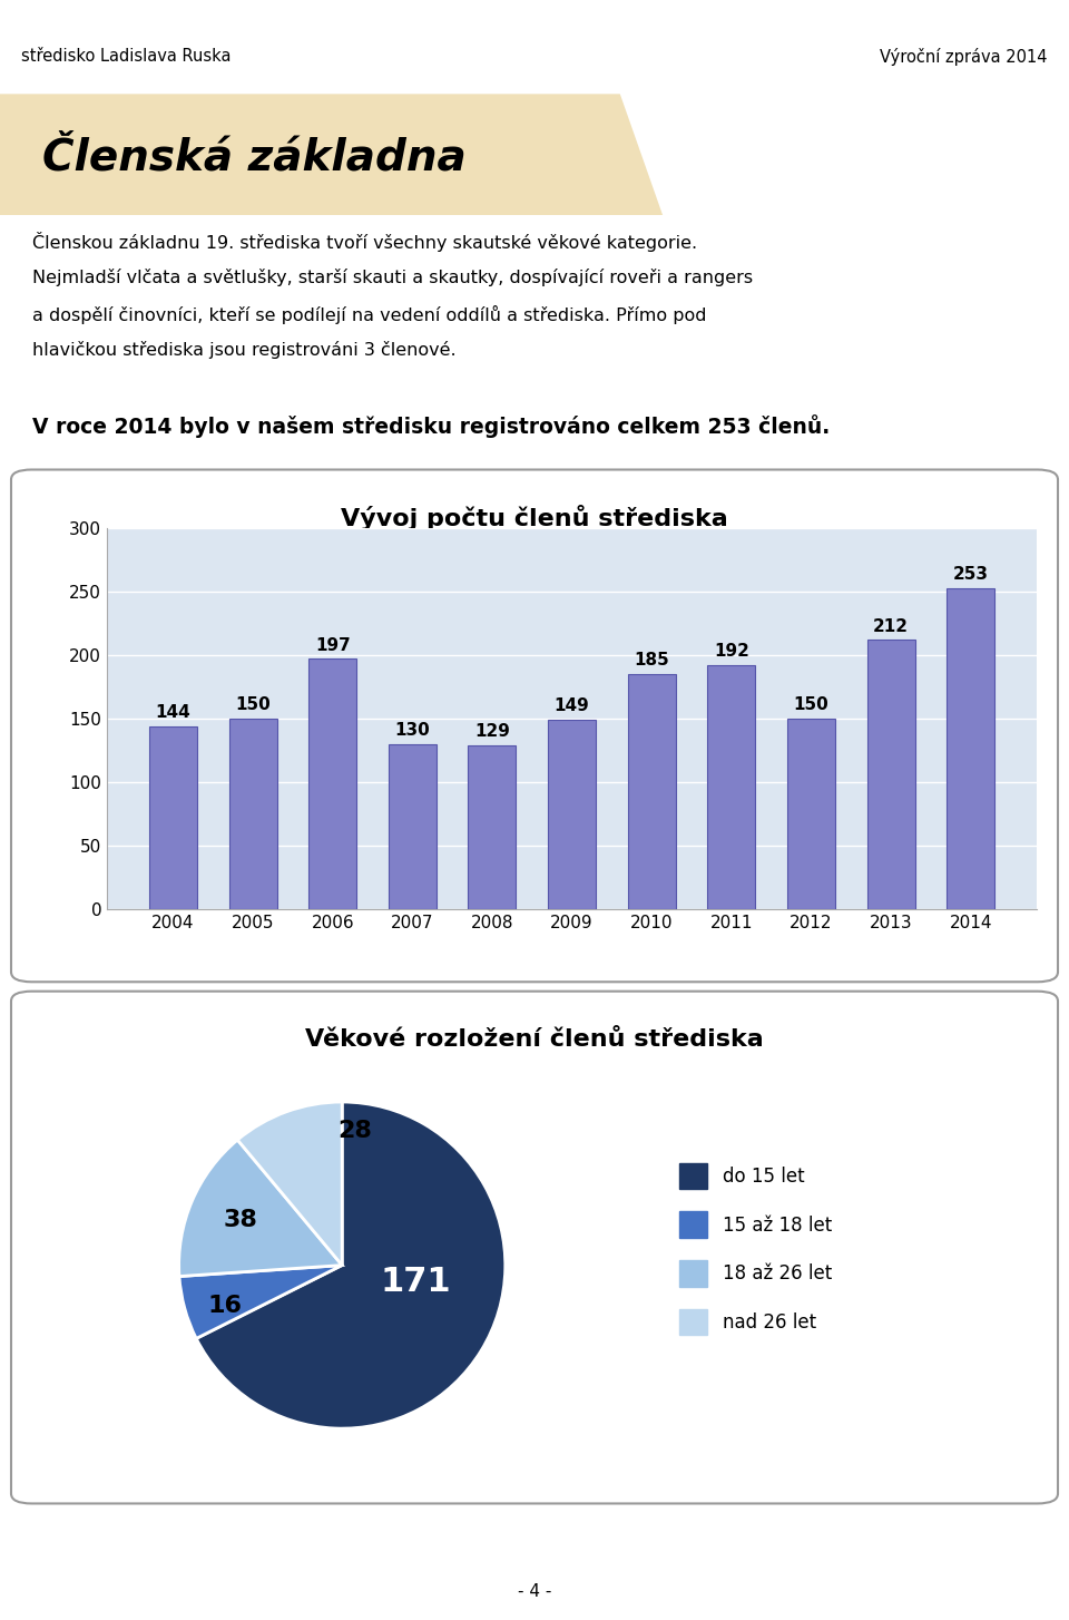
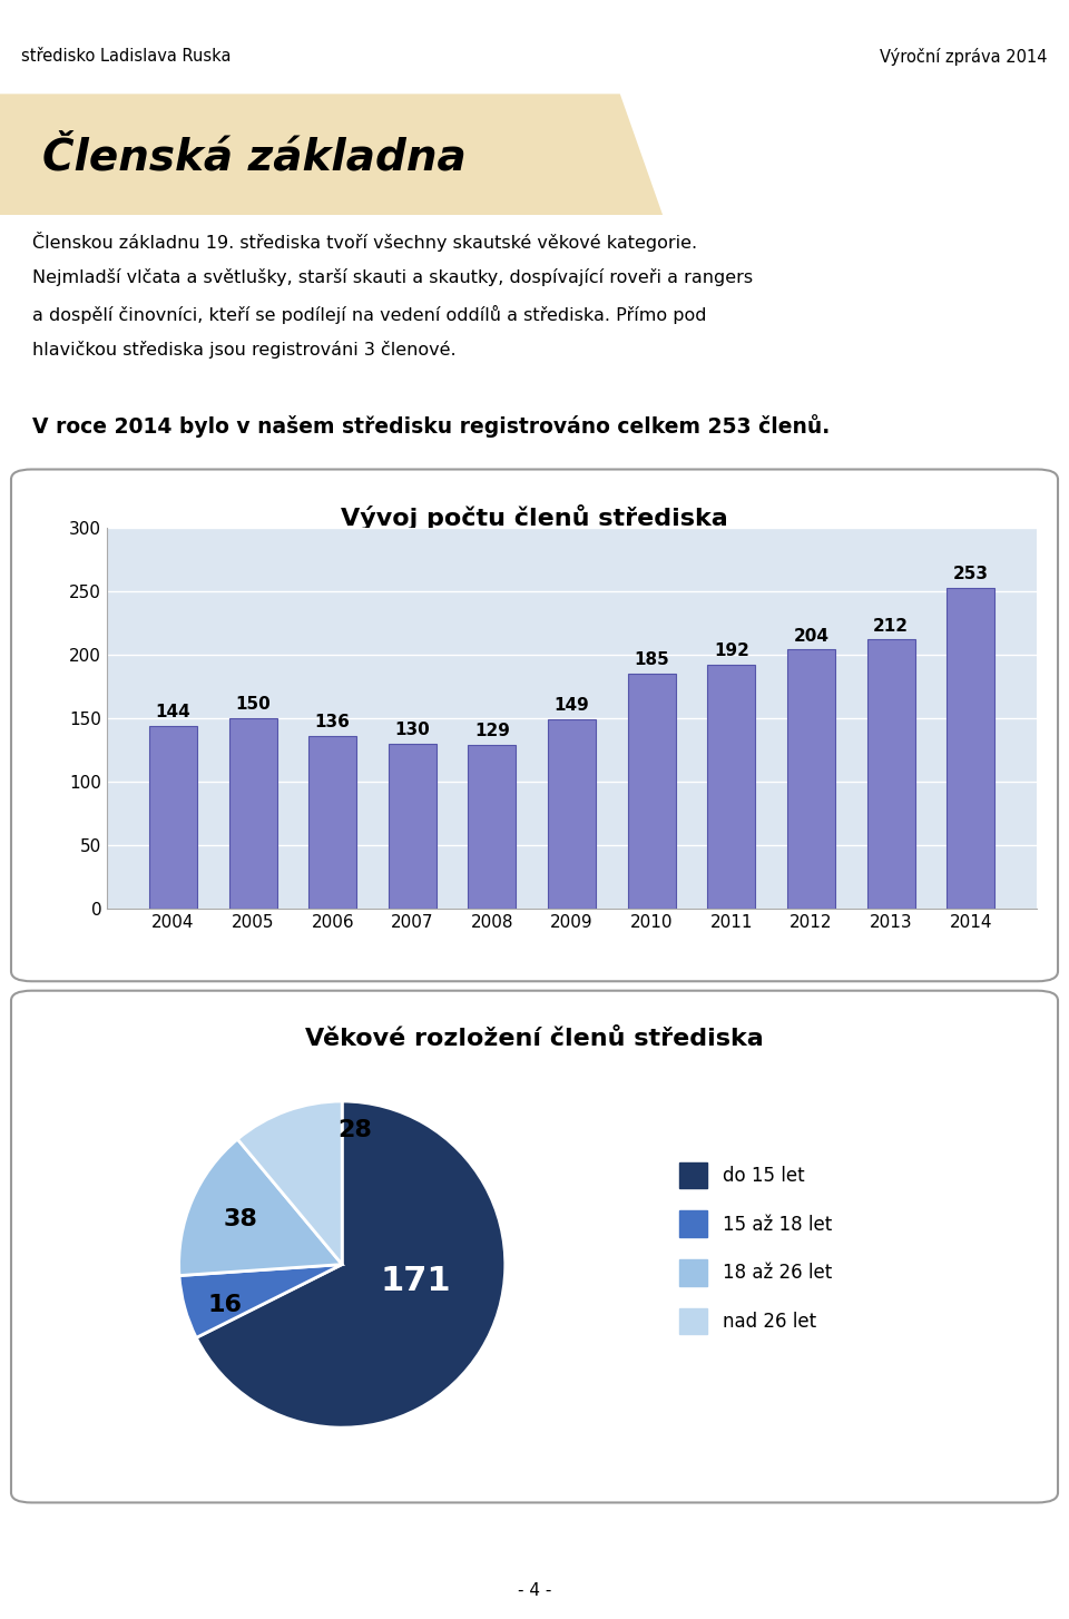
2006: 197 -> 136
2012: 150 -> 204
